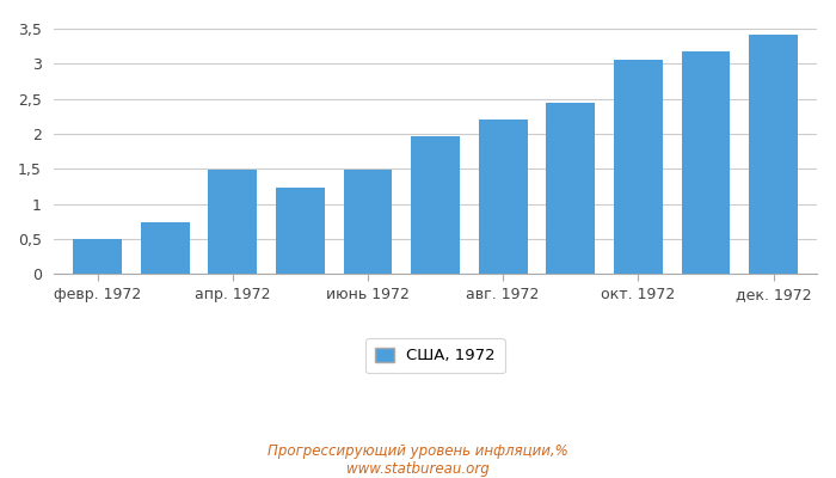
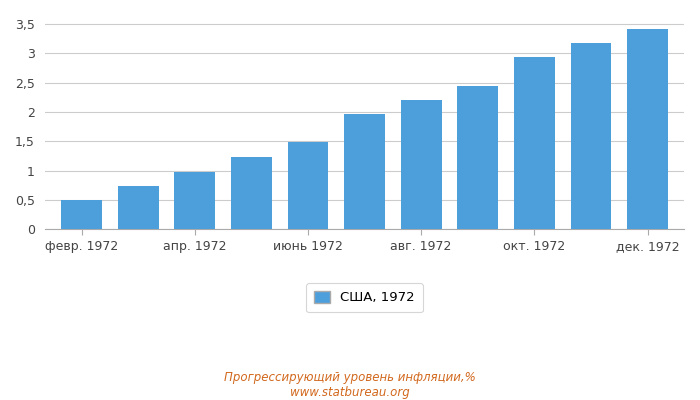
апр. 1972: 1,48 -> 0,98
окт. 1972: 3,06 -> 2,93
